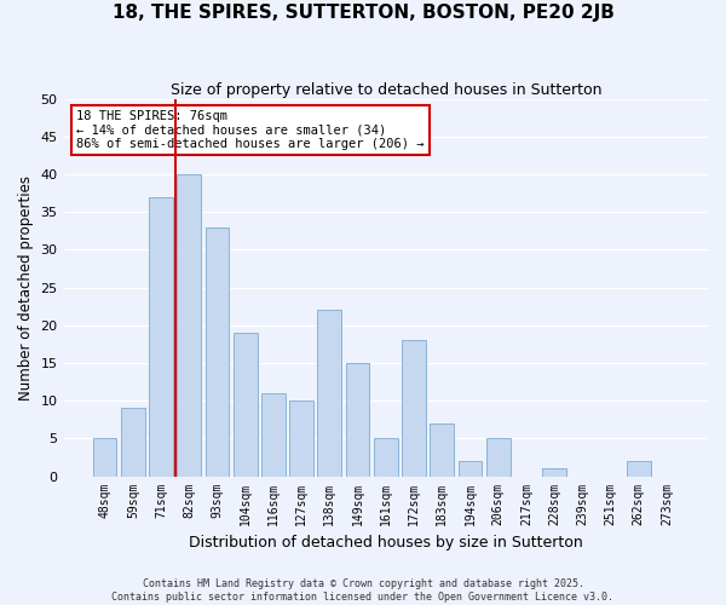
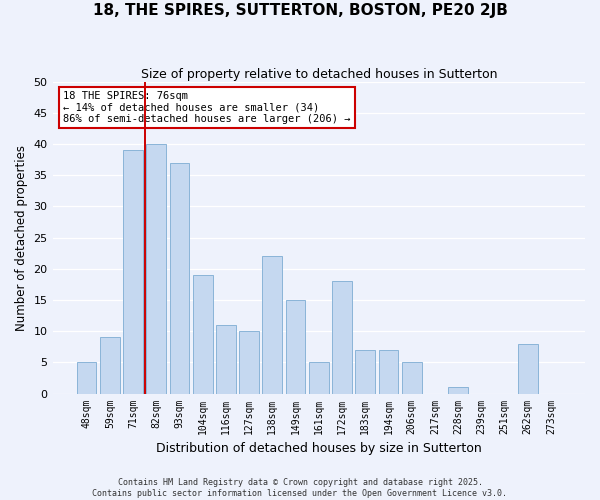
71sqm: 37 -> 39
93sqm: 33 -> 37
194sqm: 2 -> 7
262sqm: 2 -> 8
